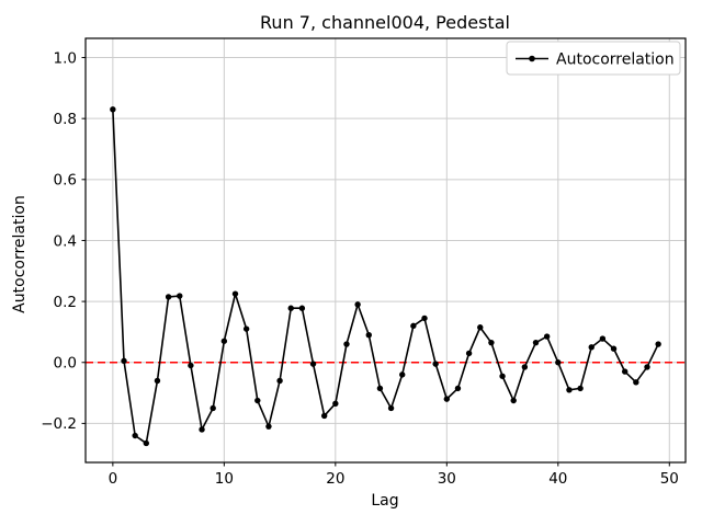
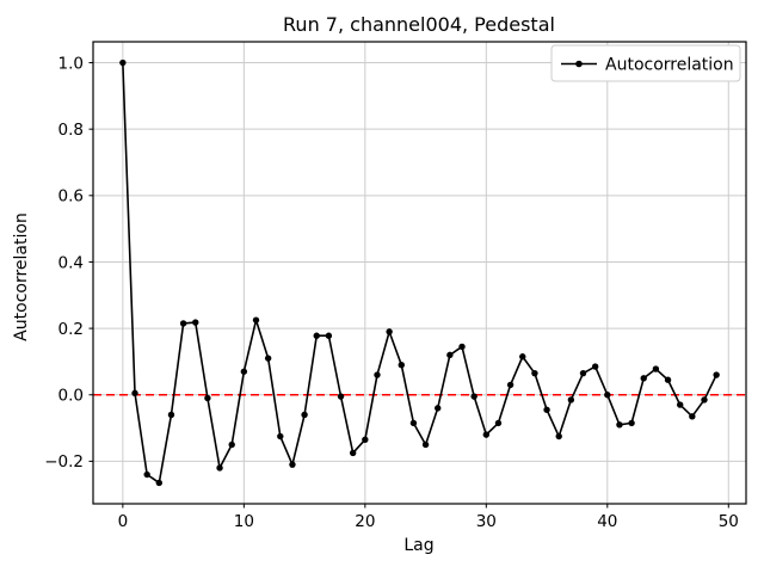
0: 0.83 -> 1.00
